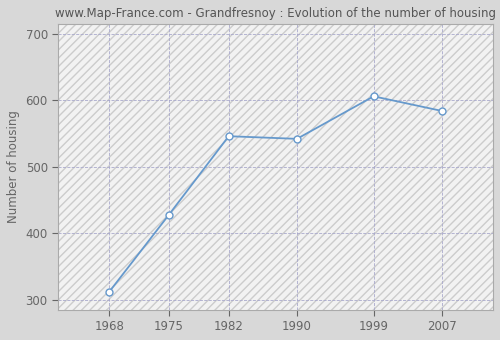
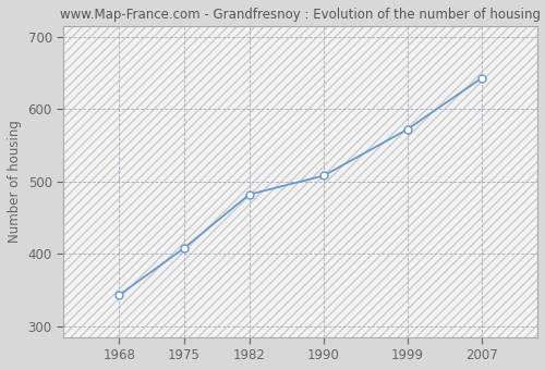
1968: 312 -> 343
1975: 428 -> 408
1982: 546 -> 482
1990: 542 -> 508
1999: 606 -> 572
2007: 584 -> 643
